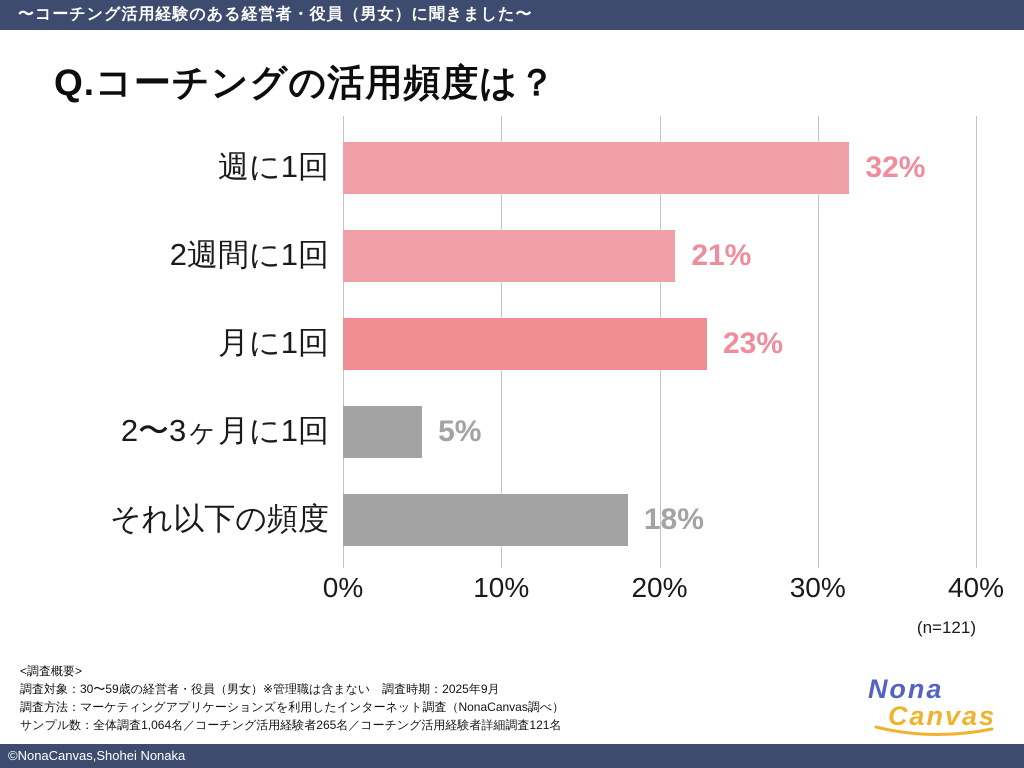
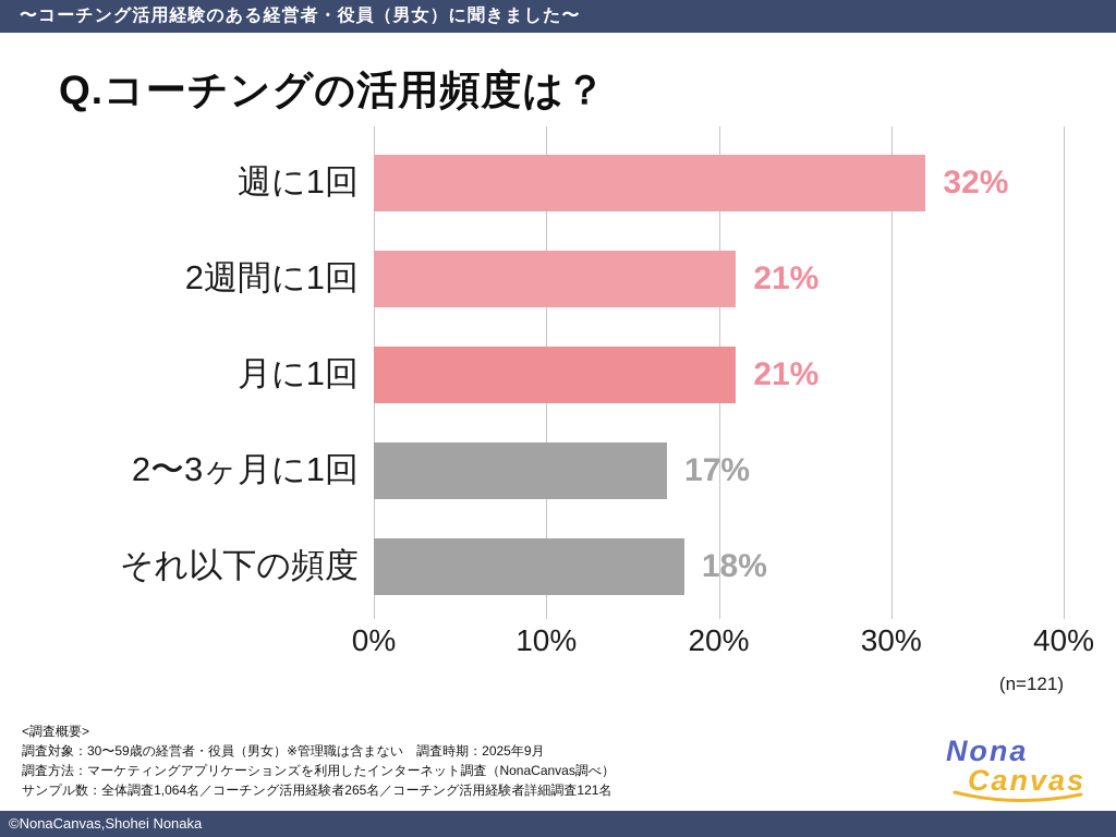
月に1回: 23% -> 21%
2〜3ヶ月に1回: 5% -> 17%
